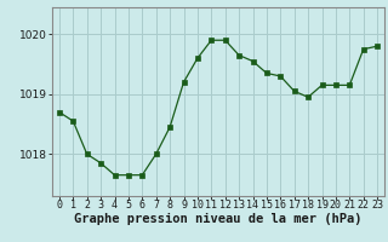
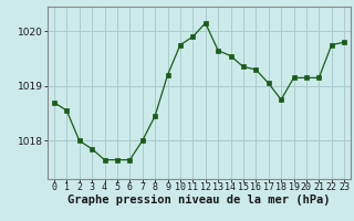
10: 1019.60 -> 1019.75
12: 1019.90 -> 1020.15
18: 1018.95 -> 1018.75
